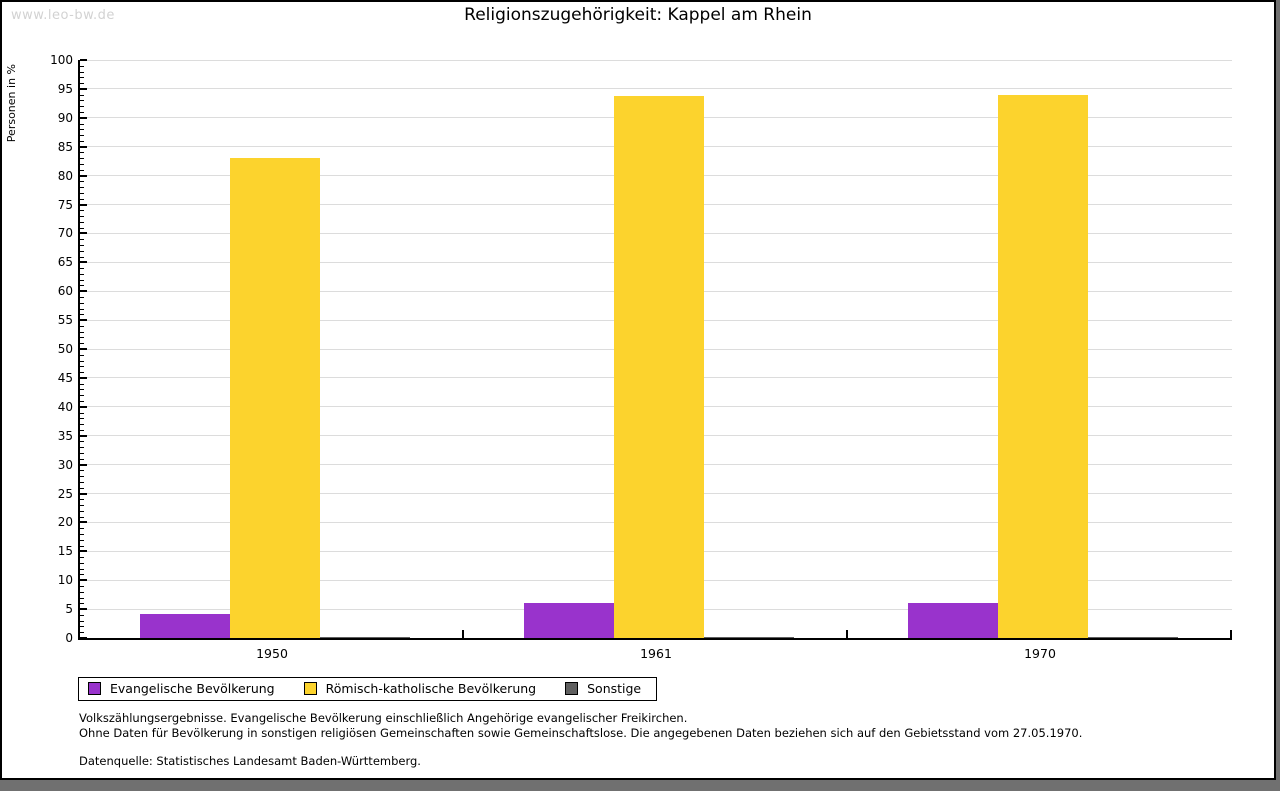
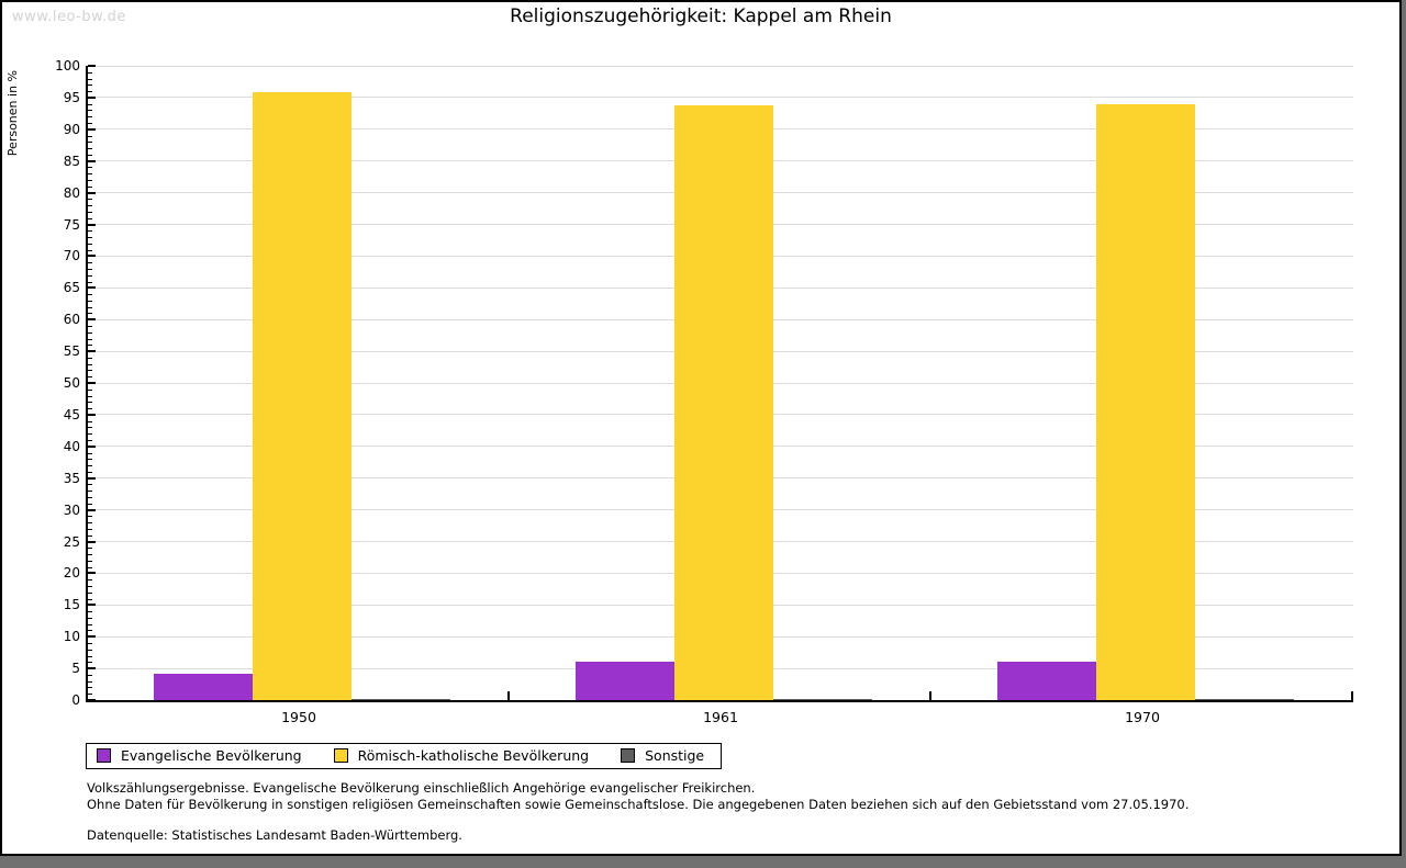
Römisch-katholische Bevölkerung/1950: 83 -> 96
